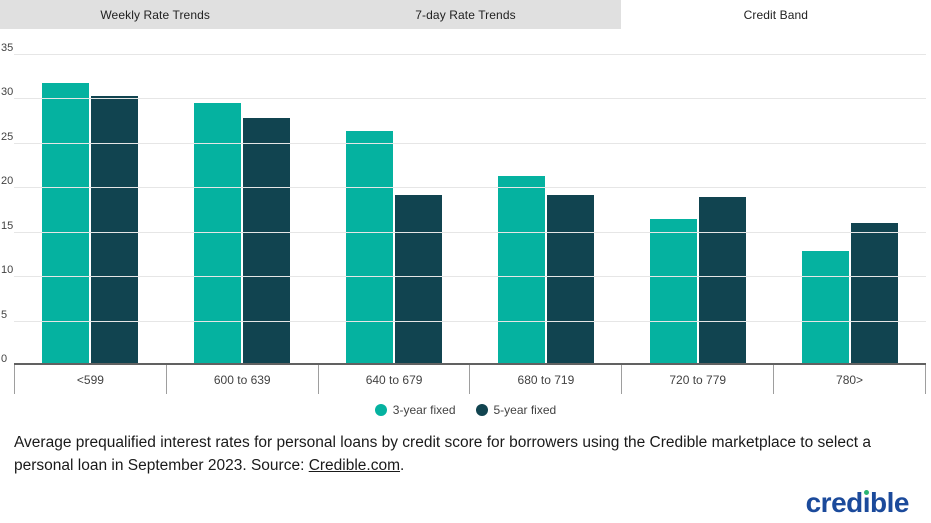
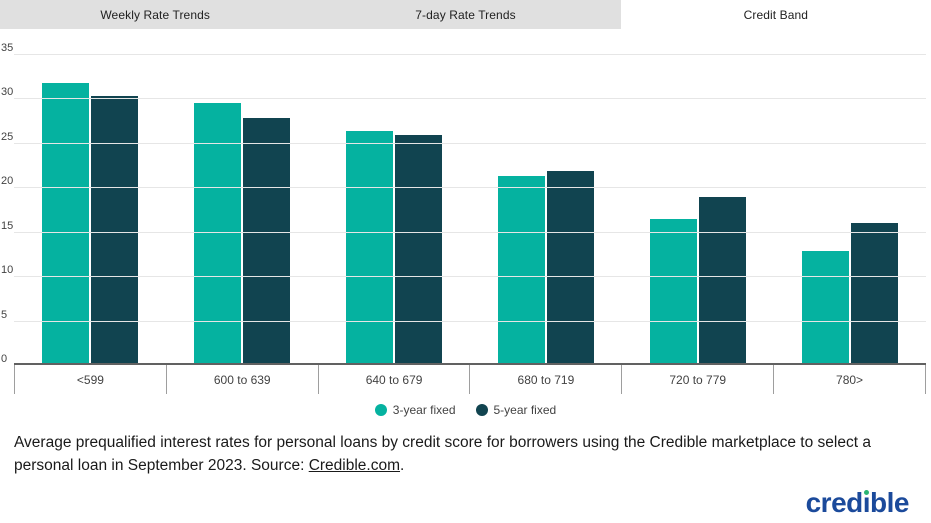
5-year fixed/640 to 679: 19 -> 26
5-year fixed/680 to 719: 19 -> 22
